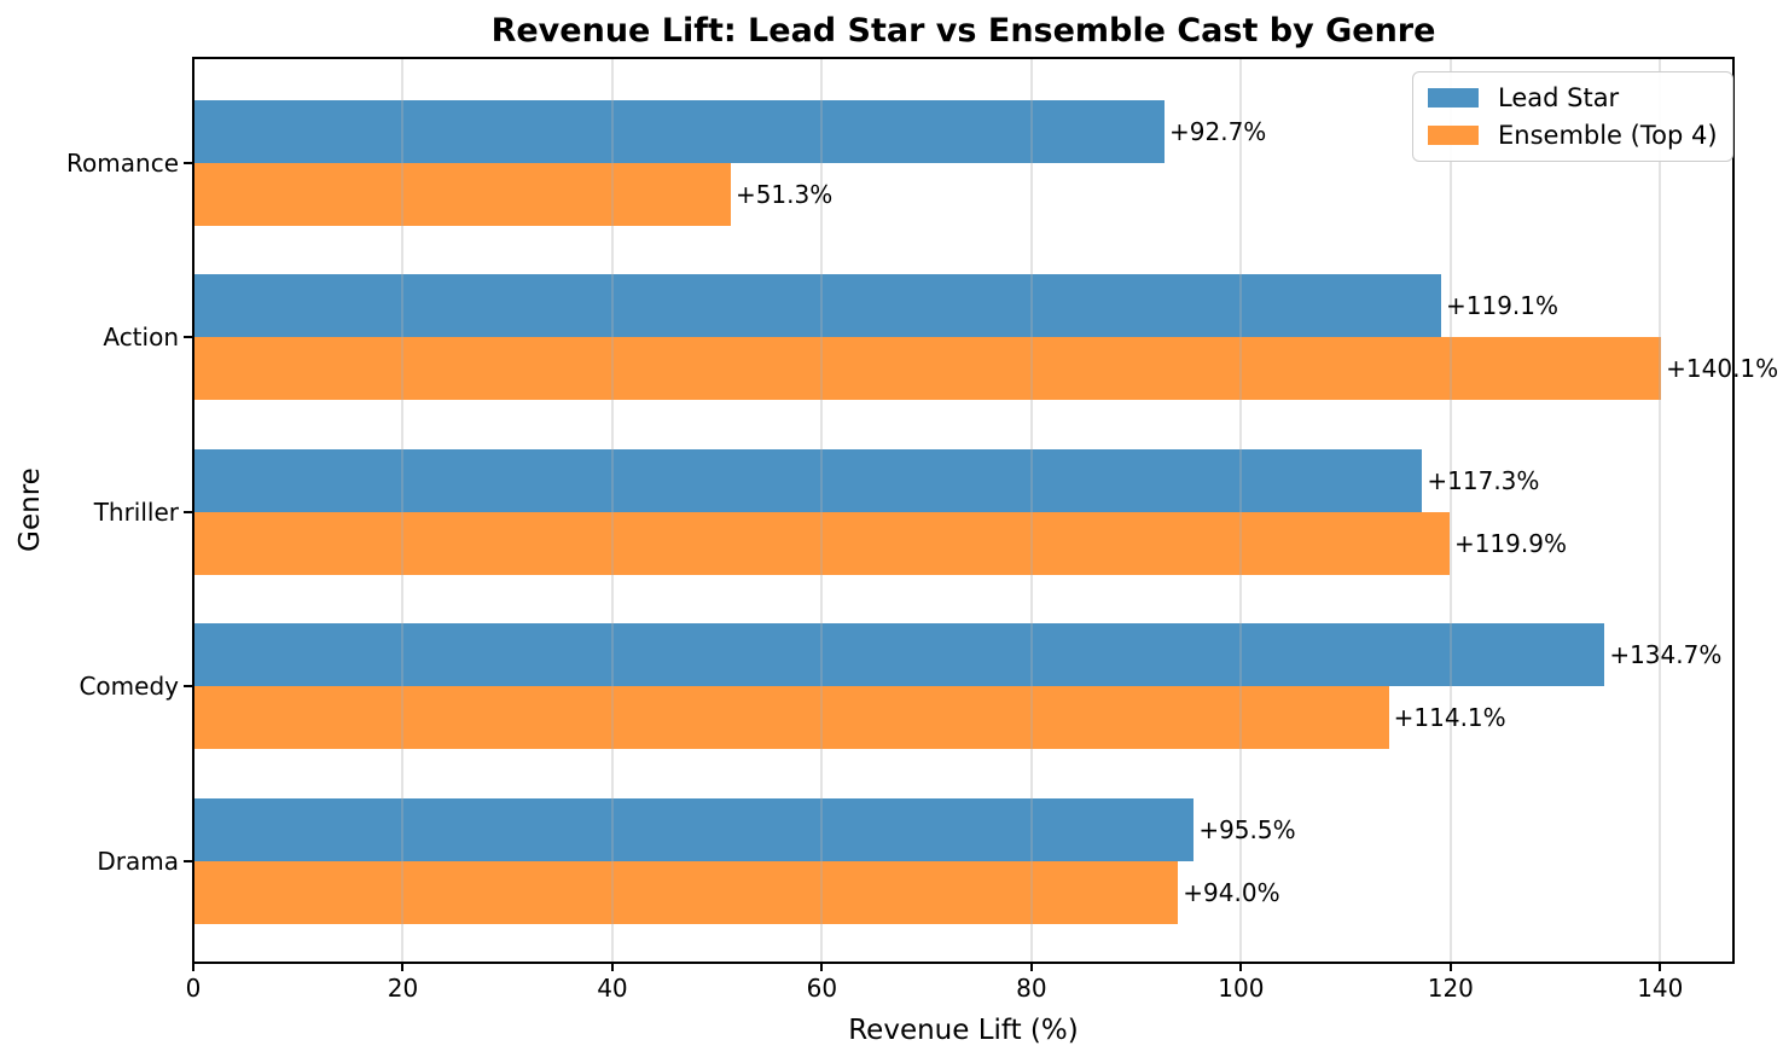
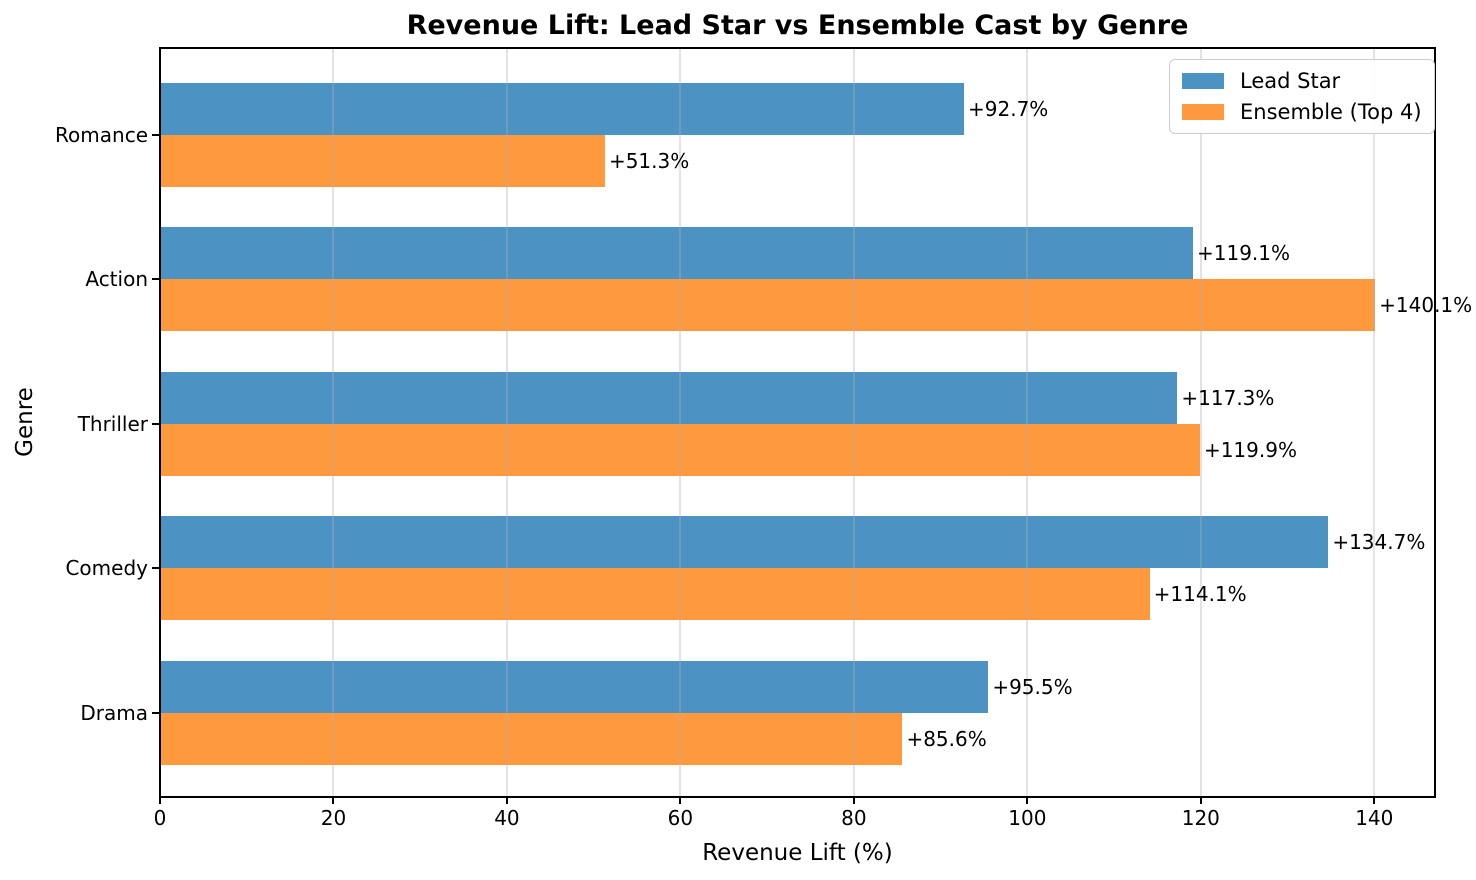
Ensemble (Top 4)/Drama: +94.0% -> +85.6%
